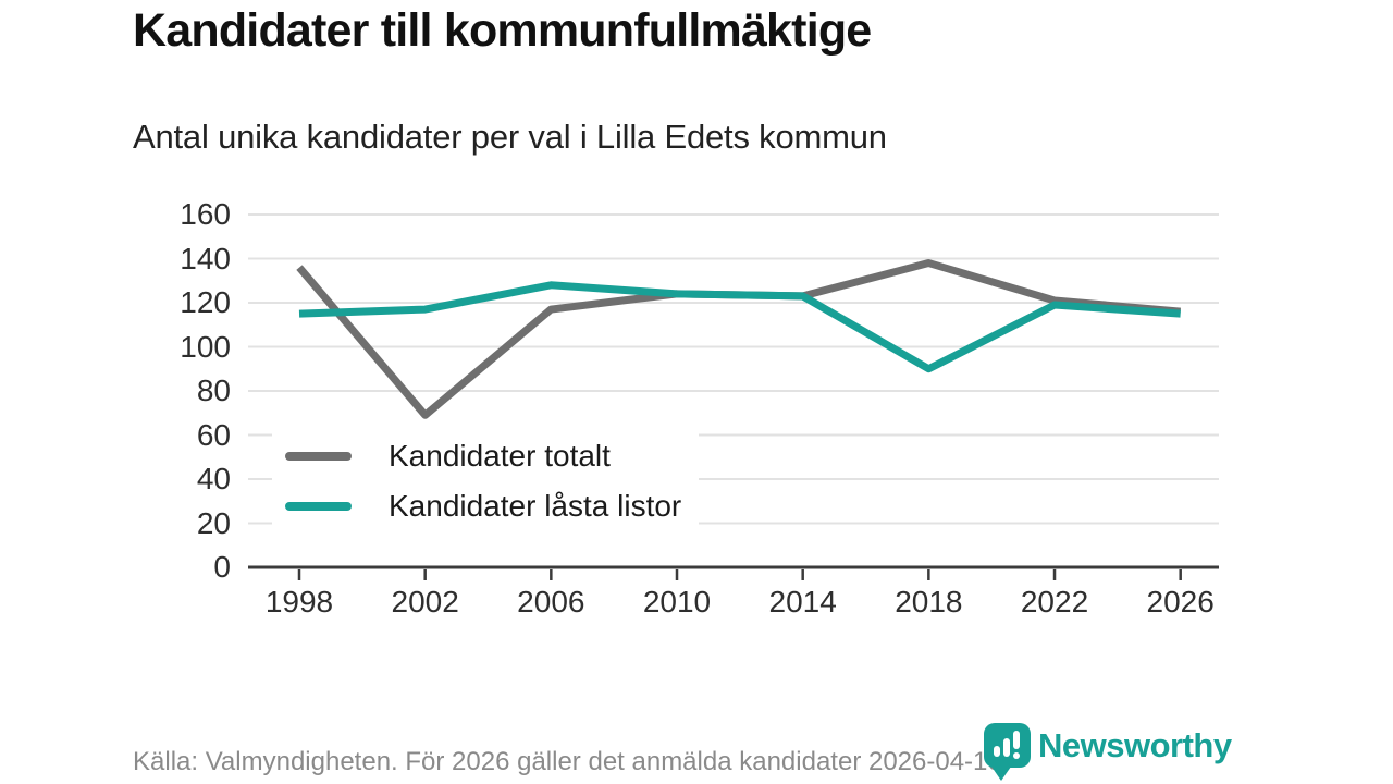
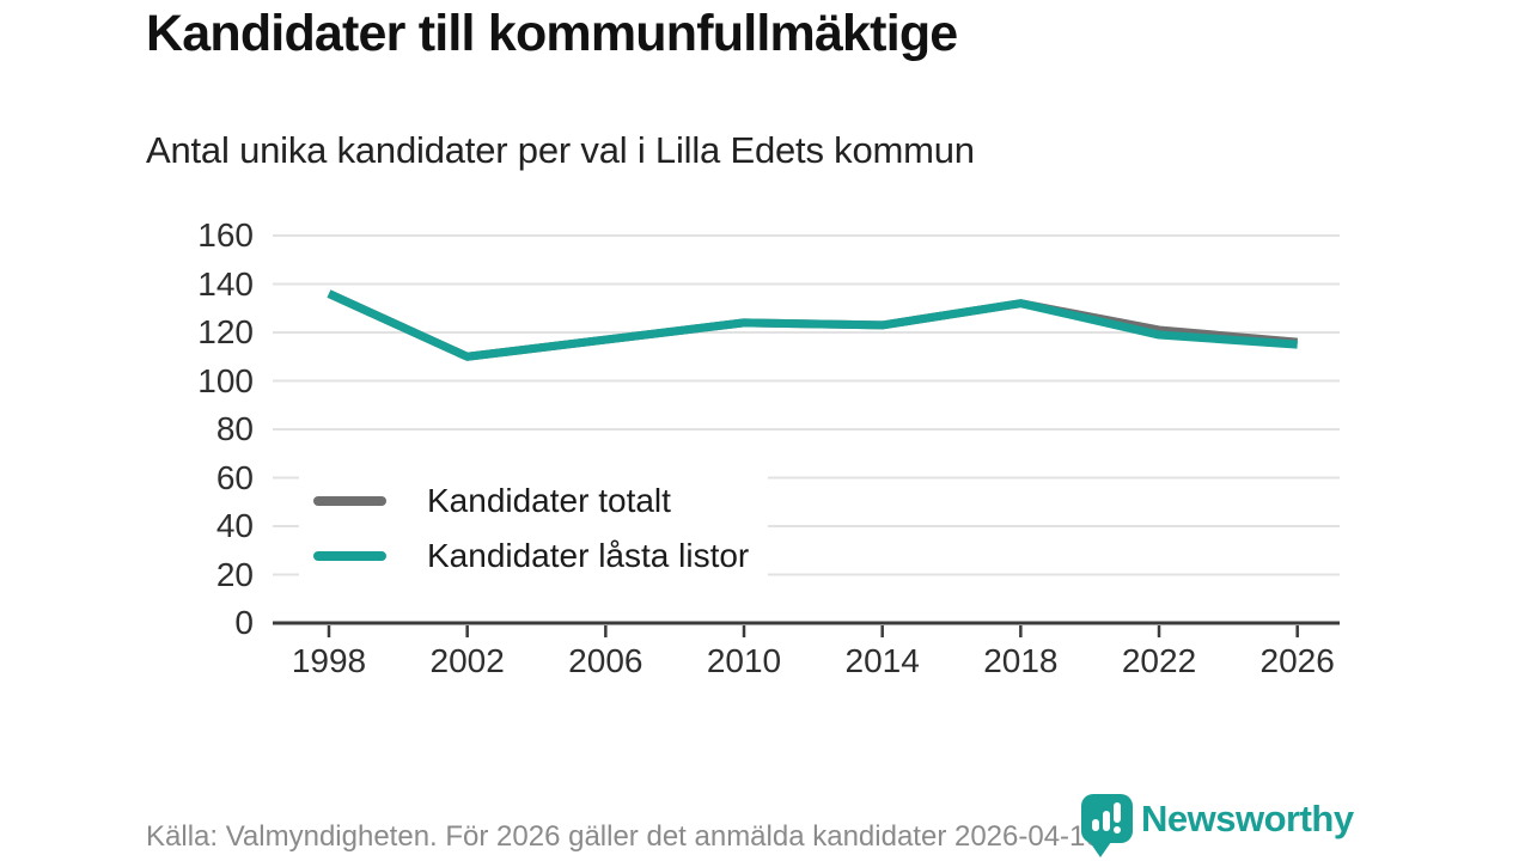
Kandidater låsta listor/1998: 115 -> 136
Kandidater totalt/2002: 69 -> 110
Kandidater låsta listor/2002: 117 -> 110
Kandidater låsta listor/2006: 128 -> 117
Kandidater totalt/2018: 138 -> 132
Kandidater låsta listor/2018: 90 -> 132
